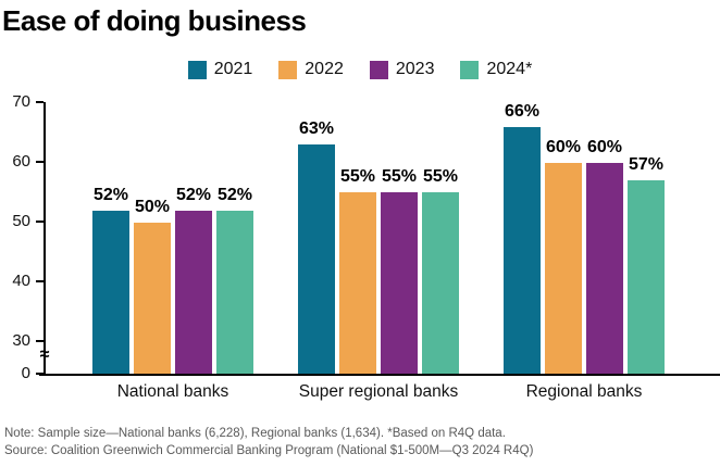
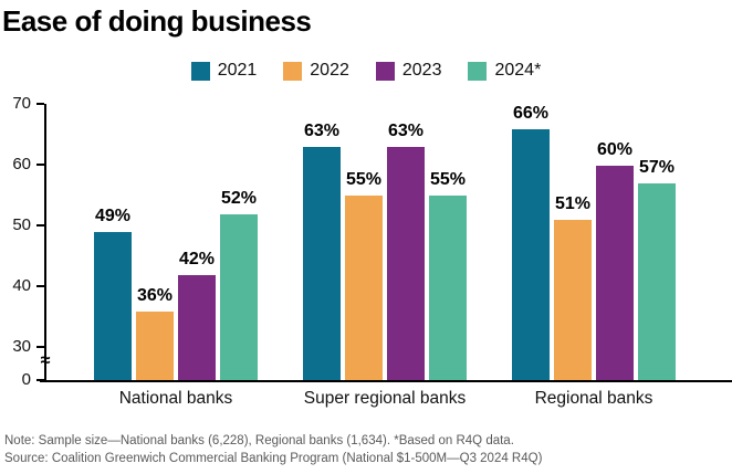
2021/National banks: 52% -> 49%
2022/National banks: 50% -> 36%
2023/National banks: 52% -> 42%
2023/Super regional banks: 55% -> 63%
2022/Regional banks: 60% -> 51%
